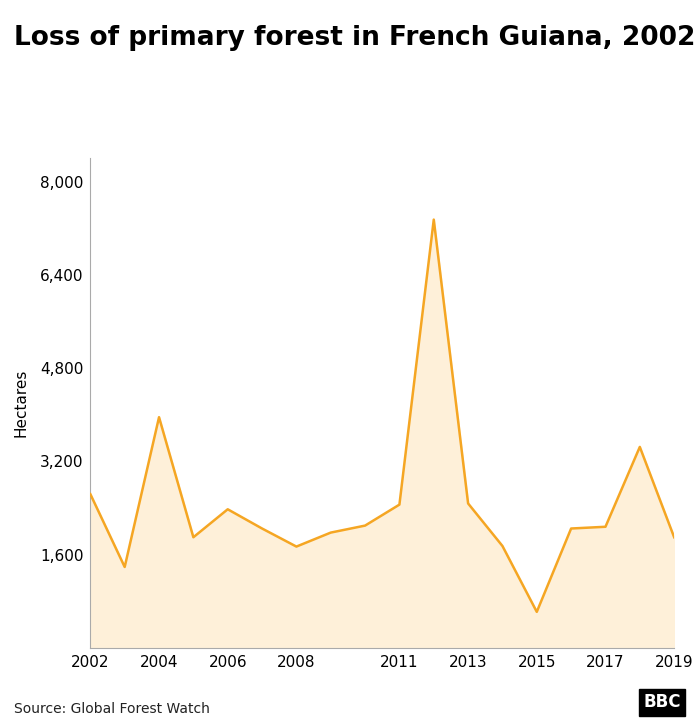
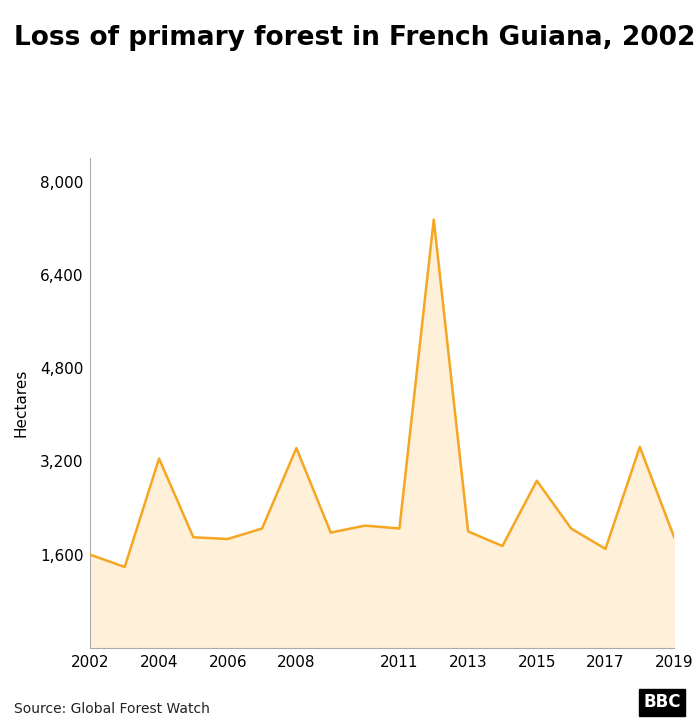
2002: 2,640 -> 1,600
2004: 3,960 -> 3,250
2006: 2,380 -> 1,870
2008: 1,740 -> 3,430
2011: 2,460 -> 2,050
2013: 2,480 -> 2,000
2015: 620 -> 2,870
2017: 2,080 -> 1,700
